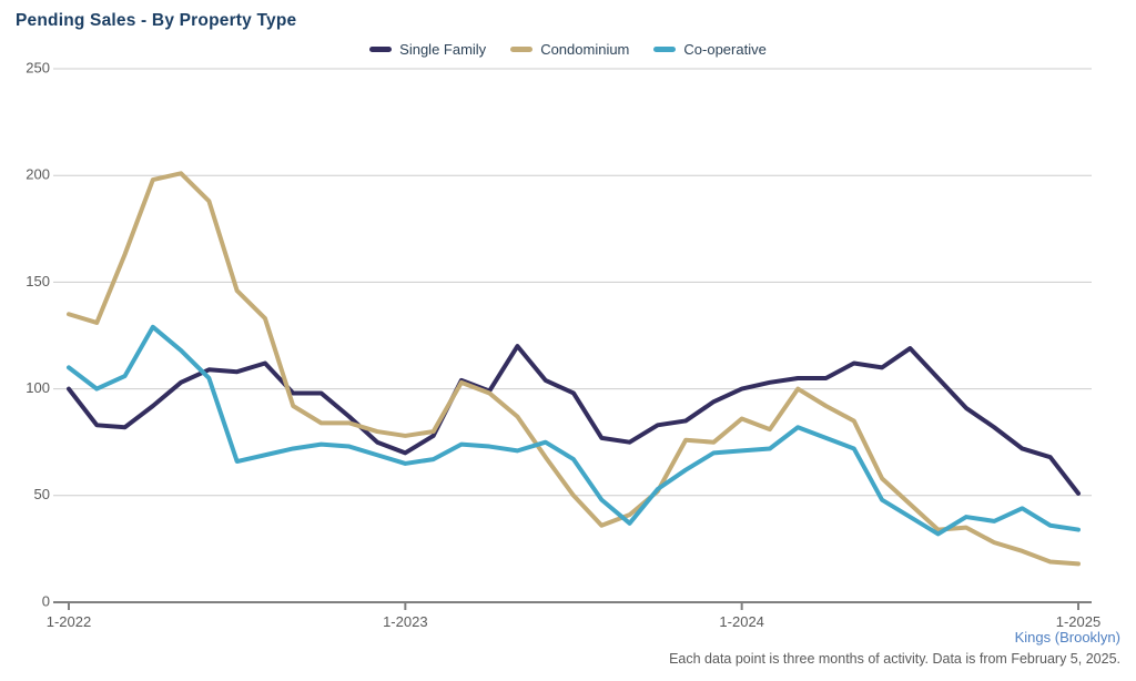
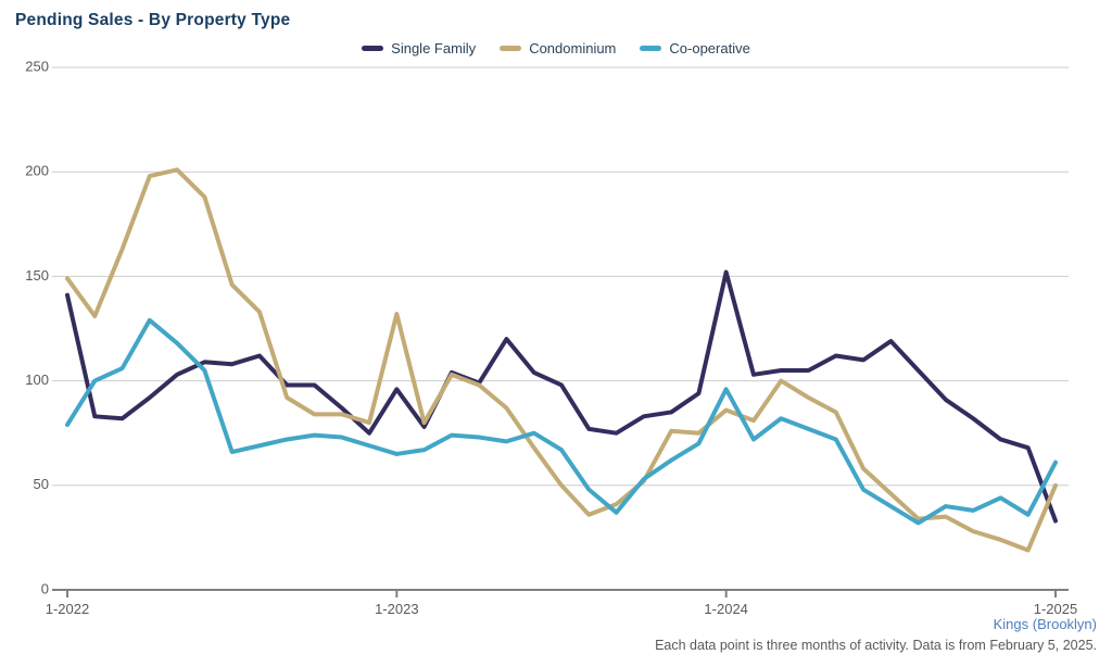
Single Family/1-2022: 100 -> 141
Condominium/1-2022: 135 -> 149
Co-operative/1-2022: 110 -> 79
Single Family/1-2023: 70 -> 96
Condominium/1-2023: 78 -> 132
Single Family/1-2024: 100 -> 152
Co-operative/1-2024: 71 -> 96
Single Family/1-2025: 51 -> 33
Condominium/1-2025: 18 -> 50
Co-operative/1-2025: 34 -> 61
